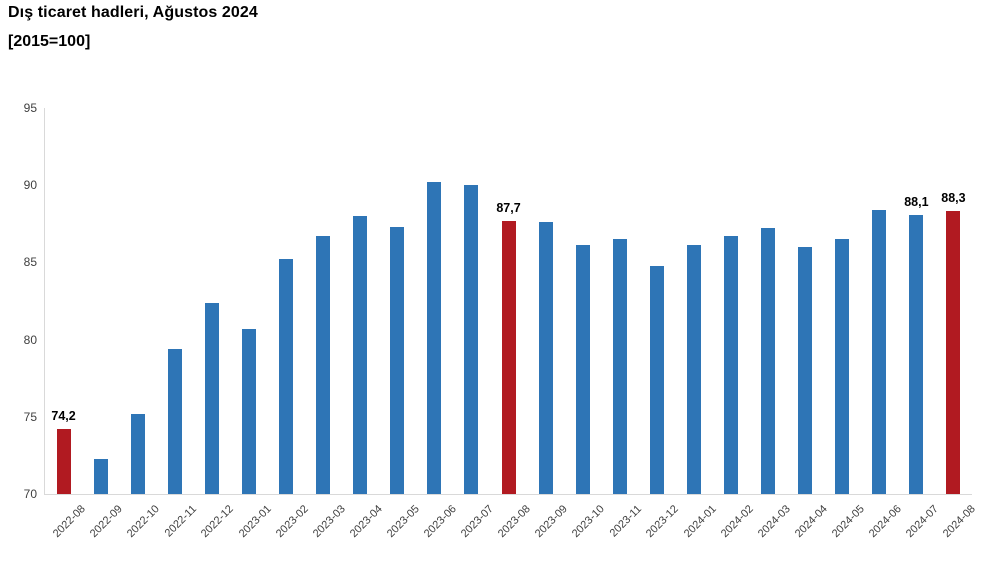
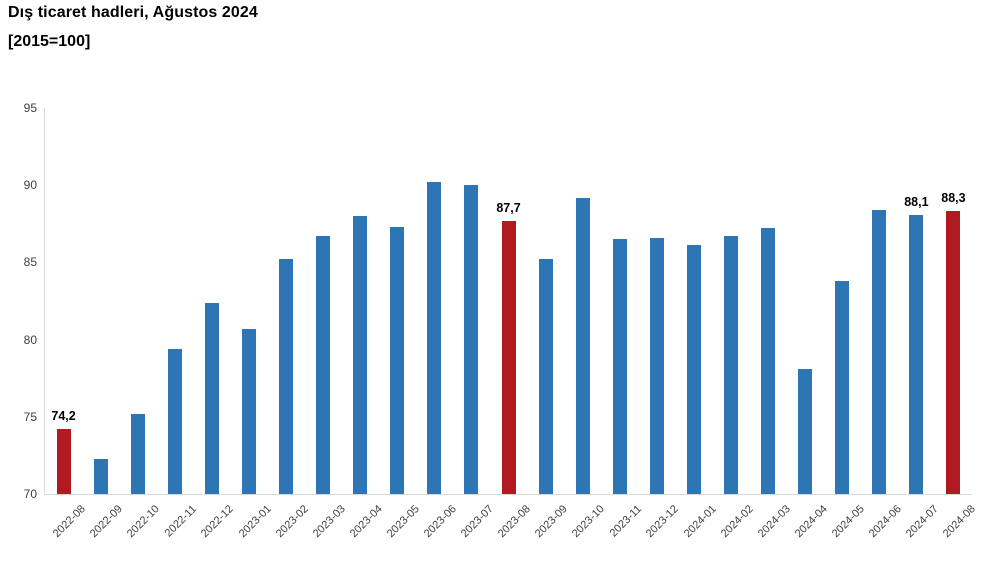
2023-09: 87.6 -> 85.2
2023-10: 86.1 -> 89.2
2023-12: 84.8 -> 86.6
2024-04: 86.0 -> 78.1
2024-05: 86.5 -> 83.8
